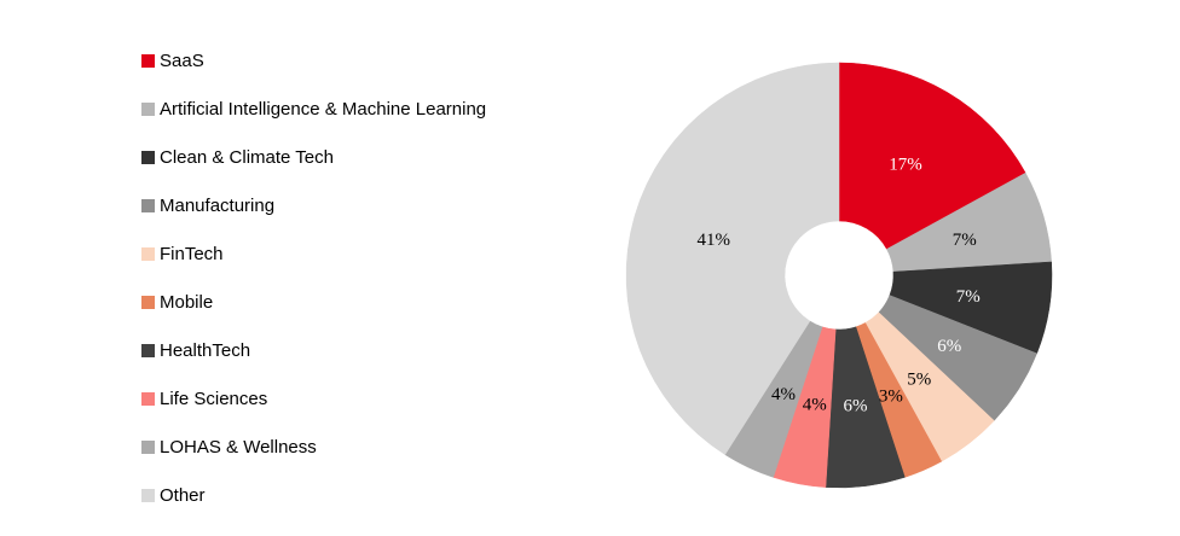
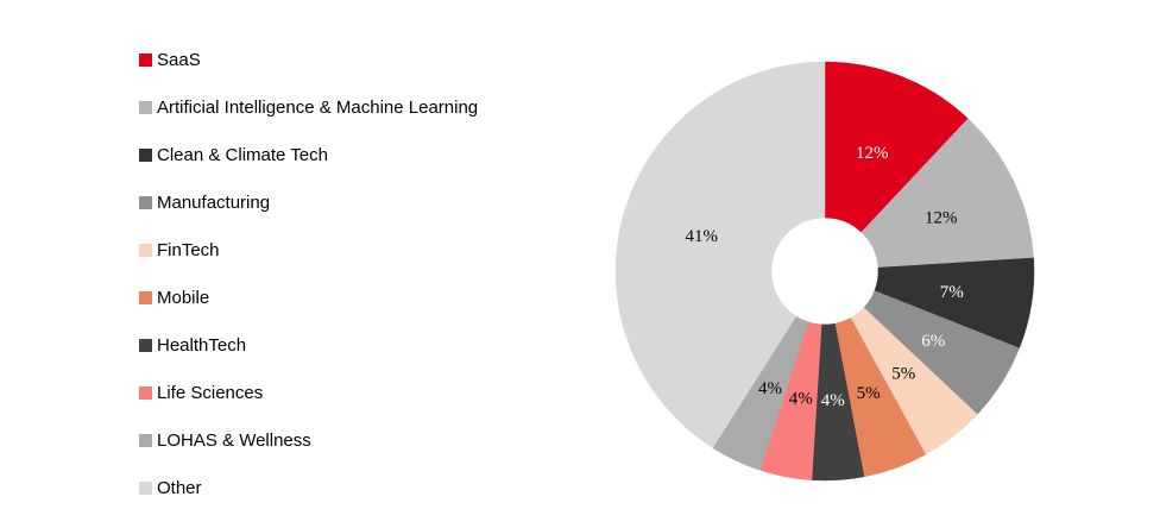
SaaS: 17% -> 12%
Artificial Intelligence & Machine Learning: 7% -> 12%
Mobile: 3% -> 5%
HealthTech: 6% -> 4%
